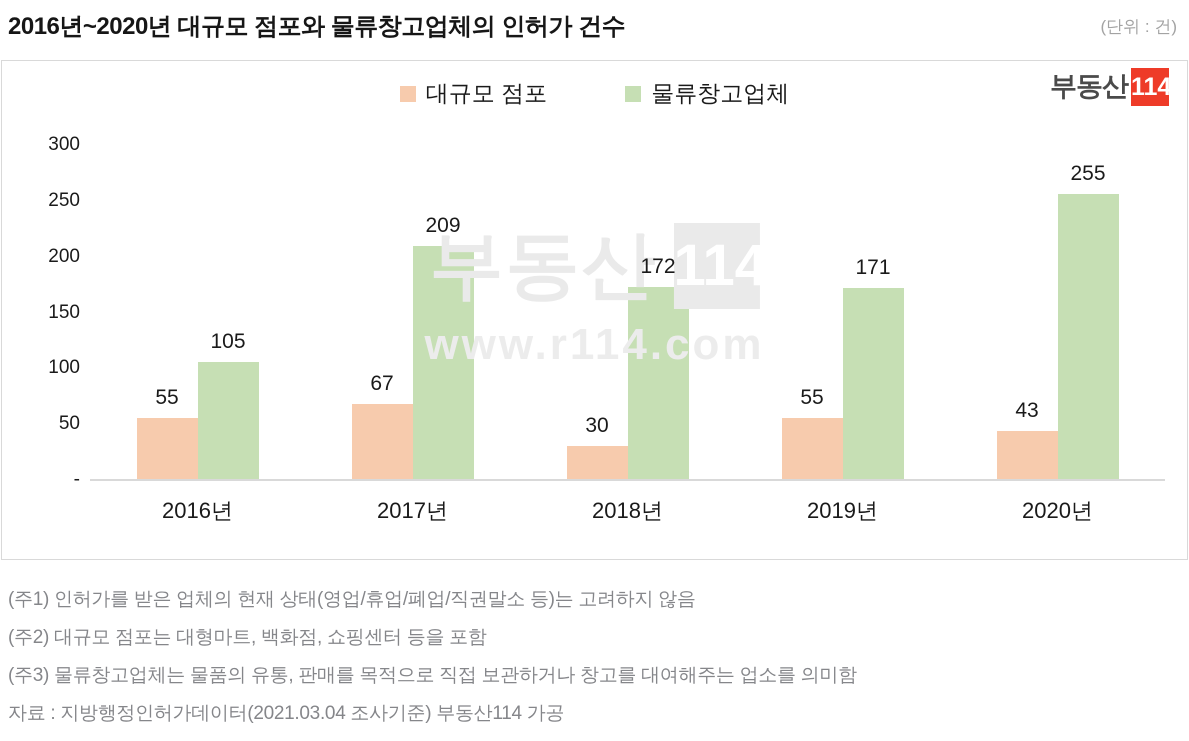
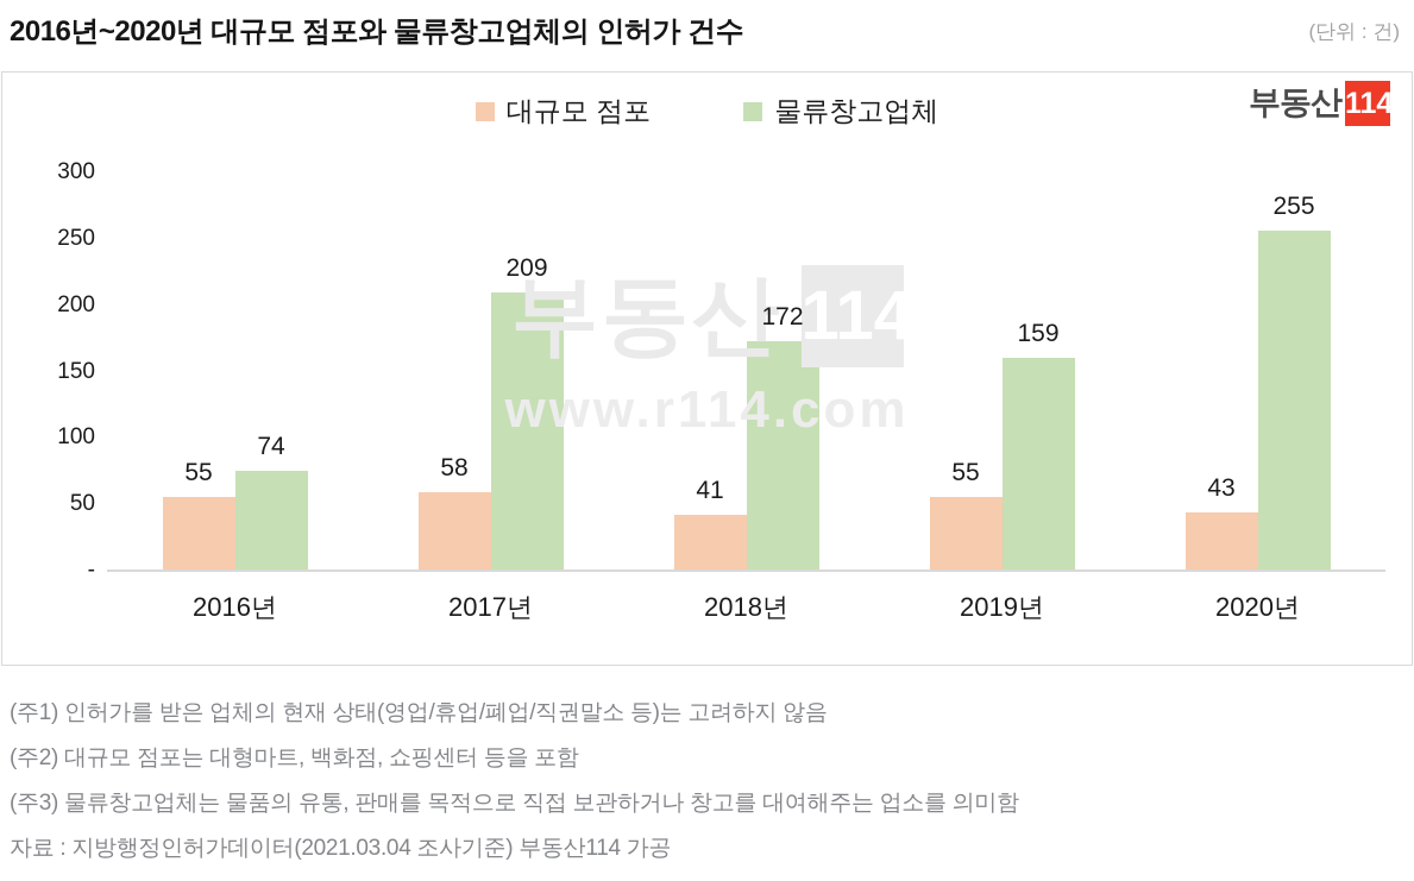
물류창고업체/2016년: 105 -> 74
대규모 점포/2017년: 67 -> 58
대규모 점포/2018년: 30 -> 41
물류창고업체/2019년: 171 -> 159
